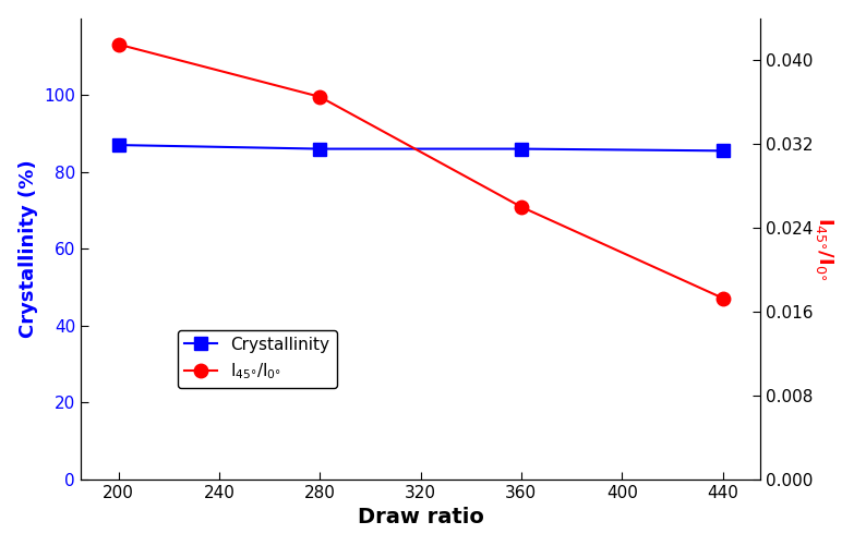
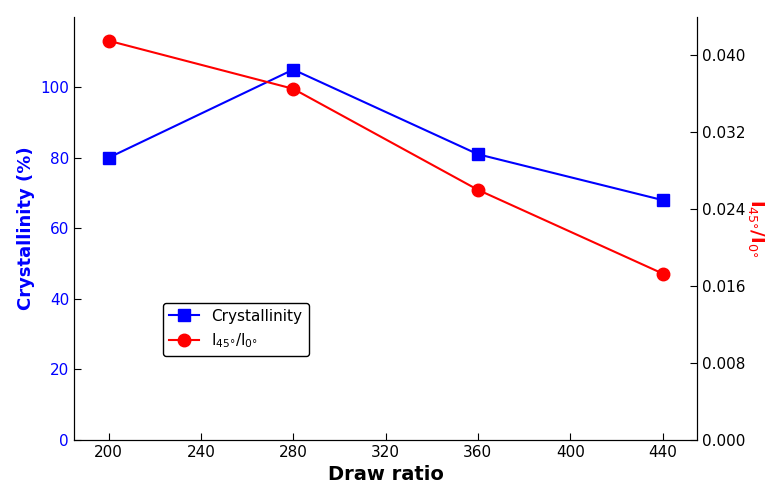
Crystallinity/200: 87.0 -> 80.0
Crystallinity/280: 86.0 -> 105.0
Crystallinity/360: 86.0 -> 81.0
Crystallinity/440: 85.5 -> 68.0
